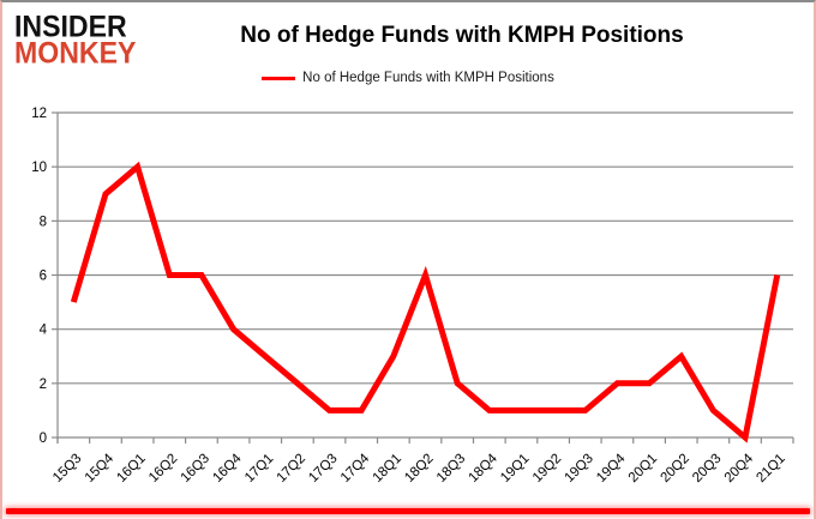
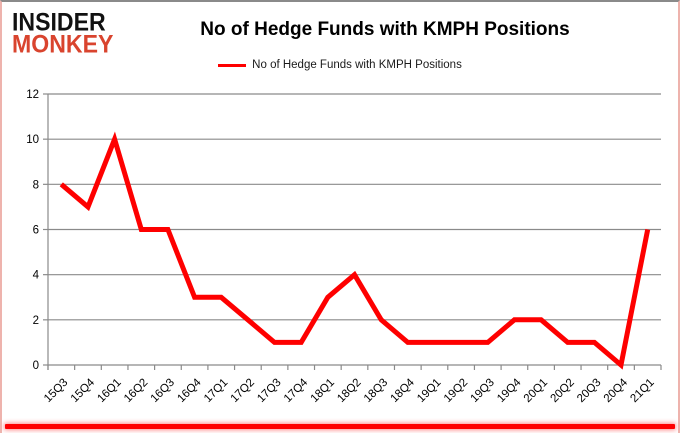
15Q3: 5 -> 8
15Q4: 9 -> 7
16Q4: 4 -> 3
18Q2: 6 -> 4
20Q2: 3 -> 1
